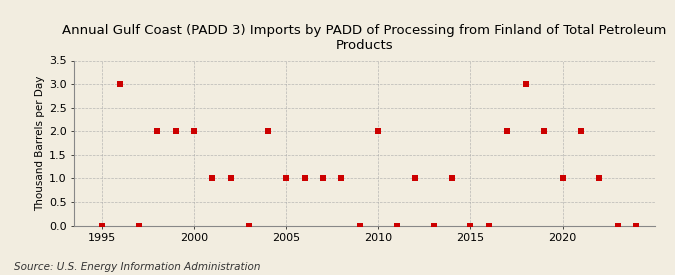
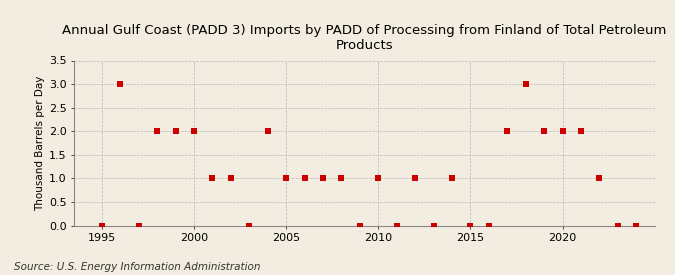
2010: 2 -> 1
2020: 1 -> 2
